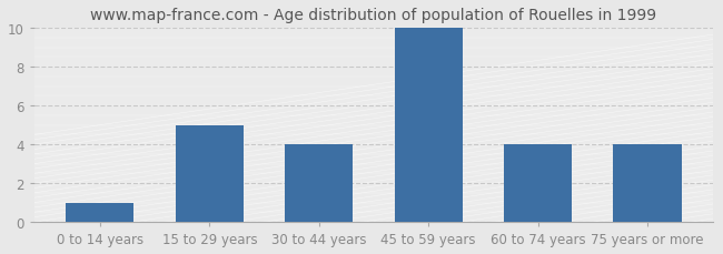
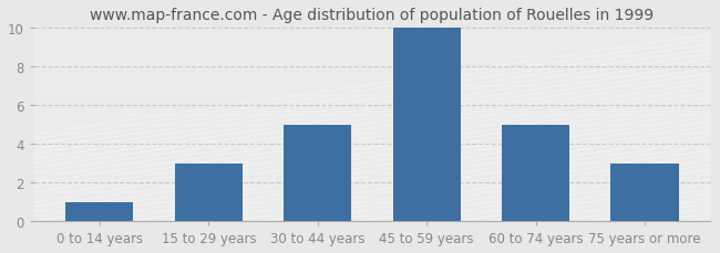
15 to 29 years: 5 -> 3
30 to 44 years: 4 -> 5
60 to 74 years: 4 -> 5
75 years or more: 4 -> 3
